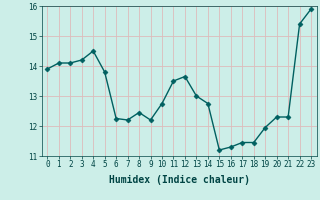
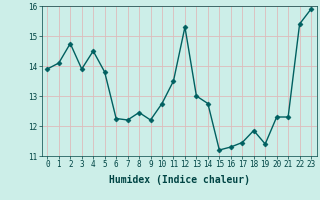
2: 14.10 -> 14.75
3: 14.20 -> 13.90
12: 13.65 -> 15.30
18: 11.45 -> 11.85
19: 11.95 -> 11.40
